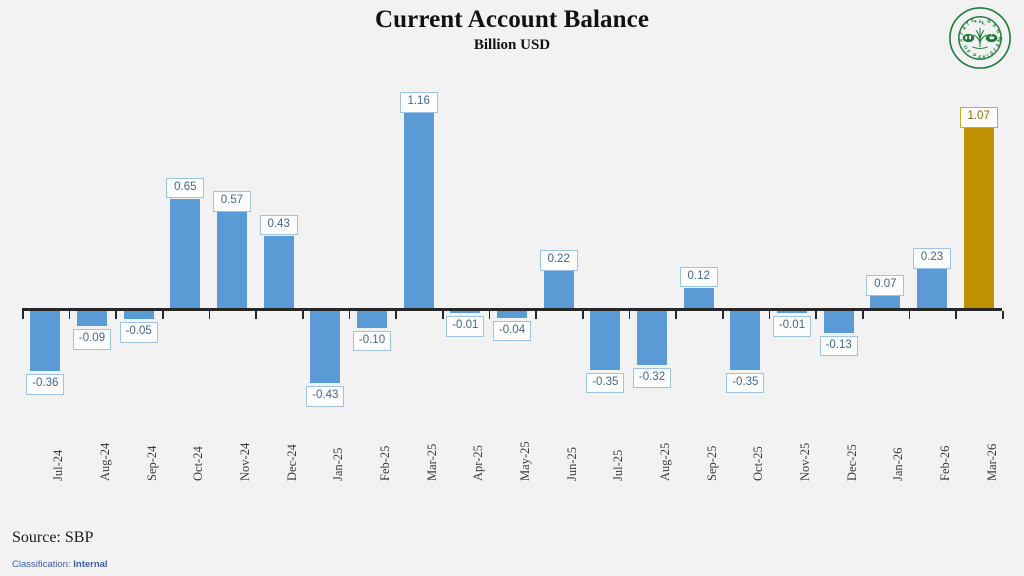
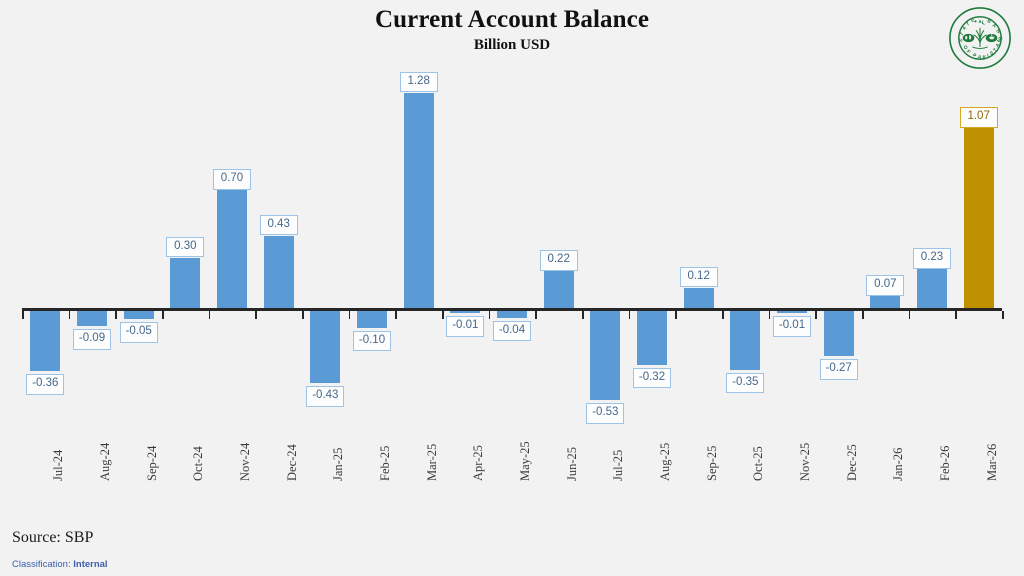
Oct-24: 0.65 -> 0.30
Nov-24: 0.57 -> 0.70
Mar-25: 1.16 -> 1.28
Jul-25: -0.35 -> -0.53
Dec-25: -0.13 -> -0.27
